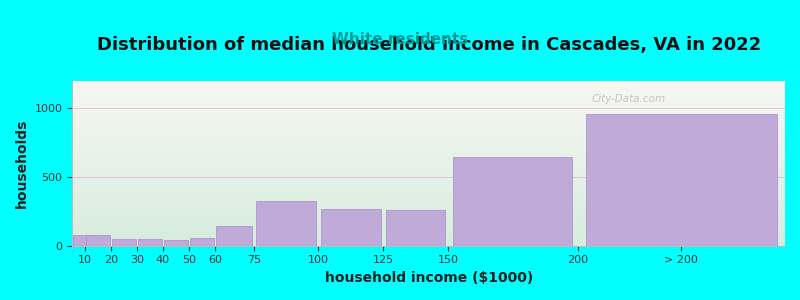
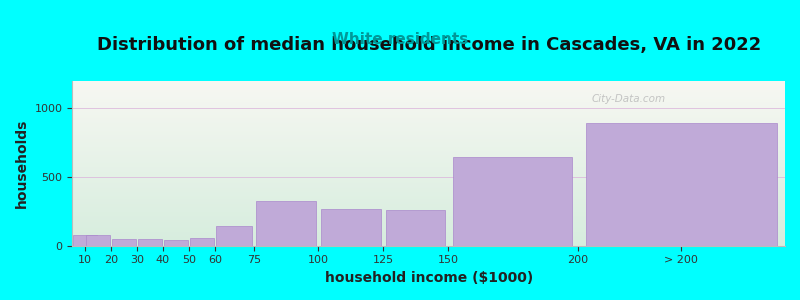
> 200: 960 -> 890
